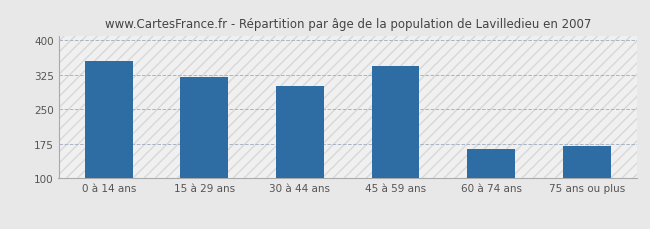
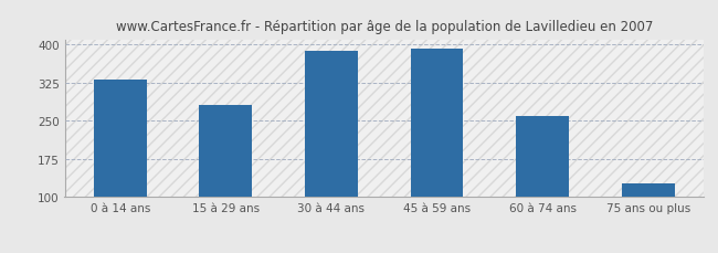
0 à 14 ans: 355 -> 332
15 à 29 ans: 320 -> 282
30 à 44 ans: 300 -> 388
45 à 59 ans: 345 -> 392
60 à 74 ans: 165 -> 260
75 ans ou plus: 170 -> 128
